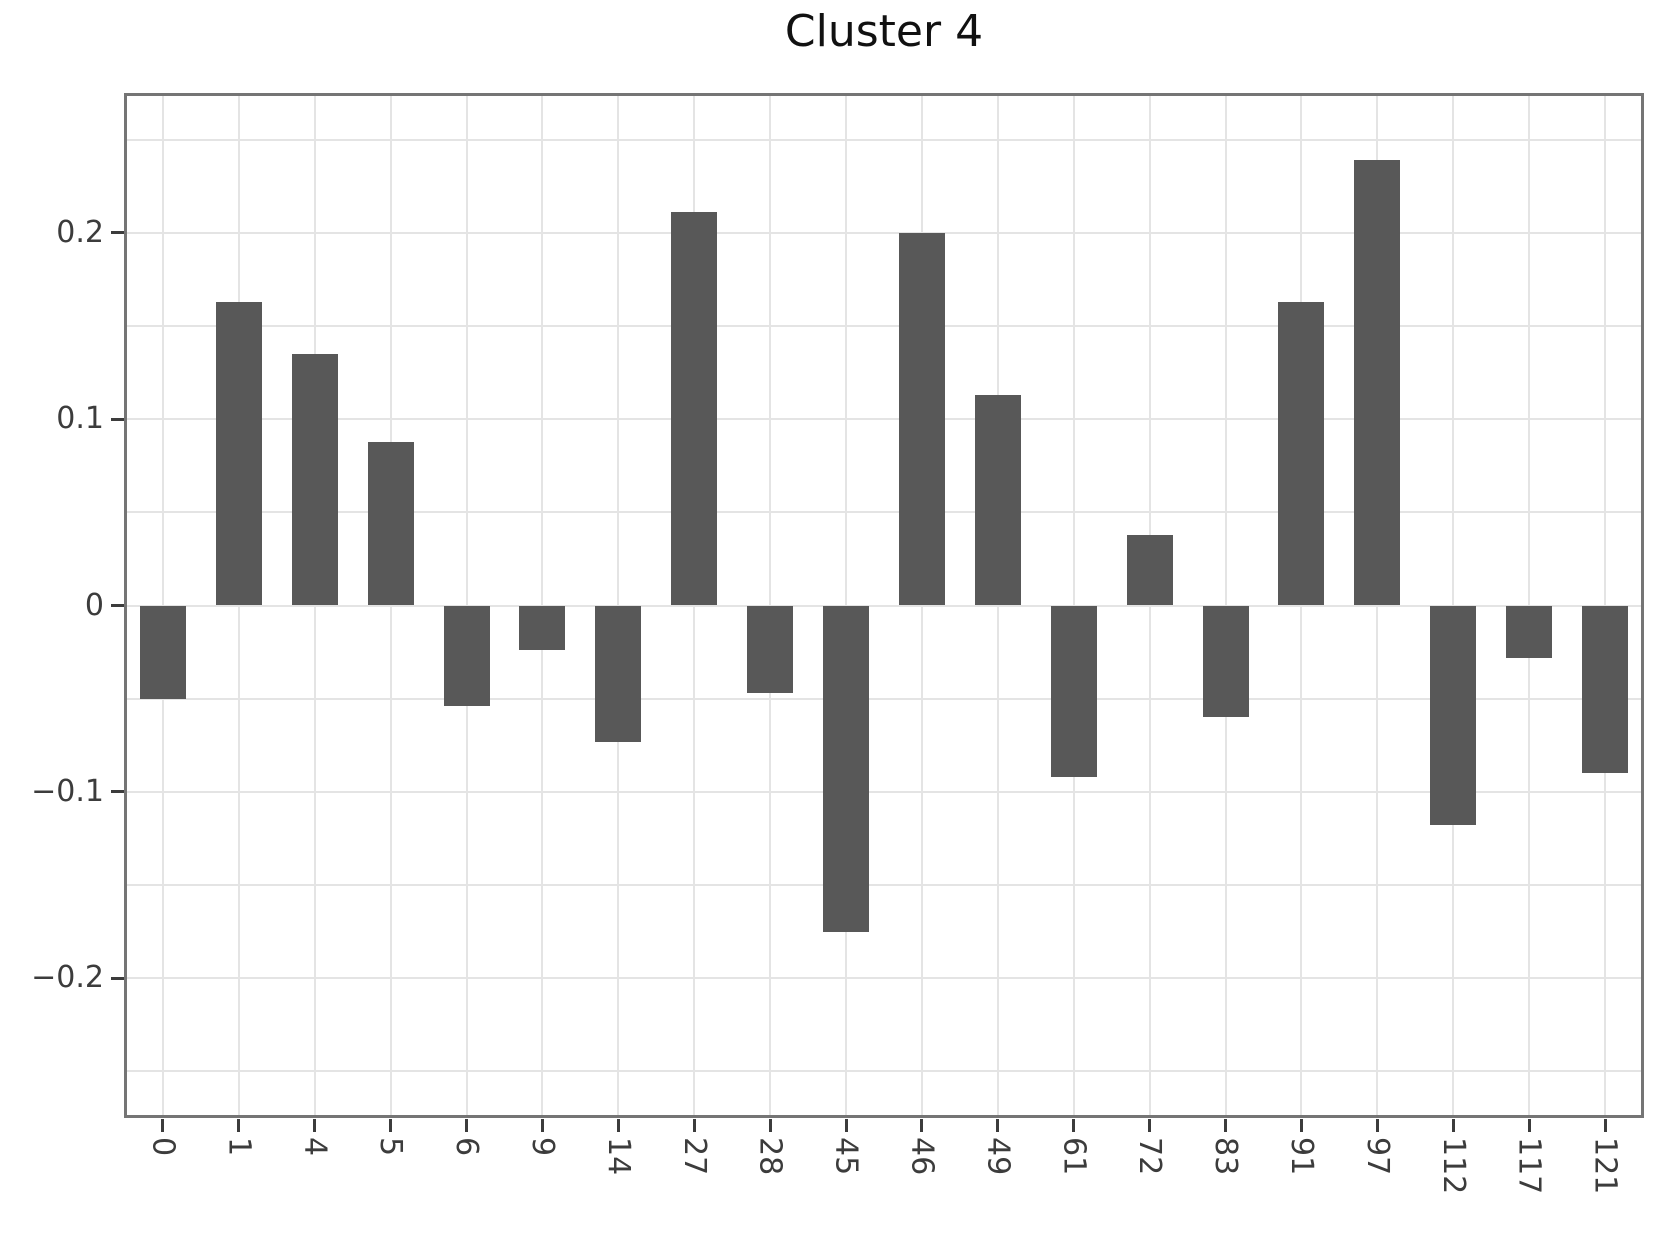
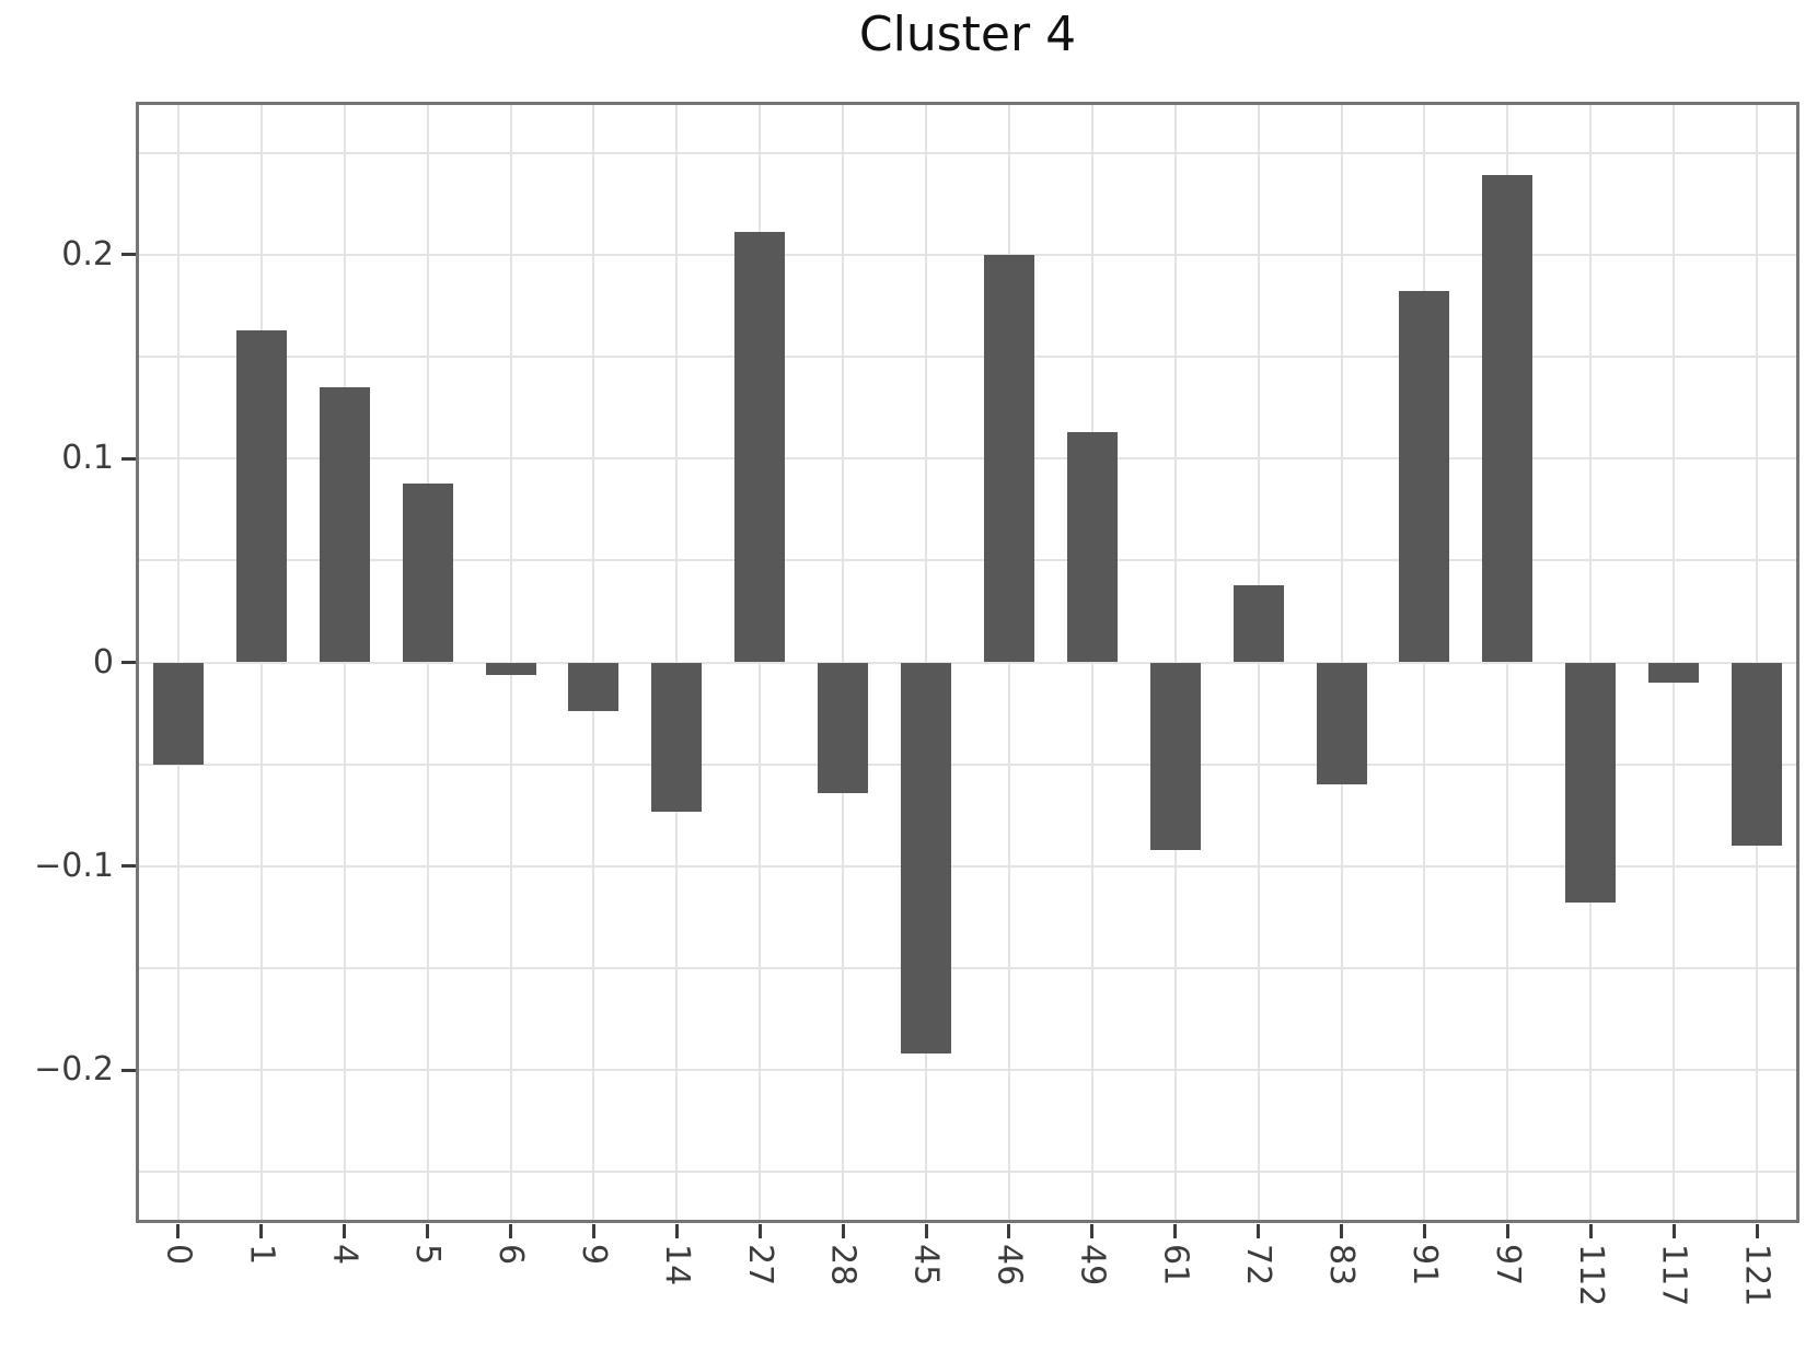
6: -0.054 -> -0.006
28: -0.047 -> -0.064
45: -0.175 -> -0.192
91: 0.163 -> 0.182
117: -0.028 -> -0.010
